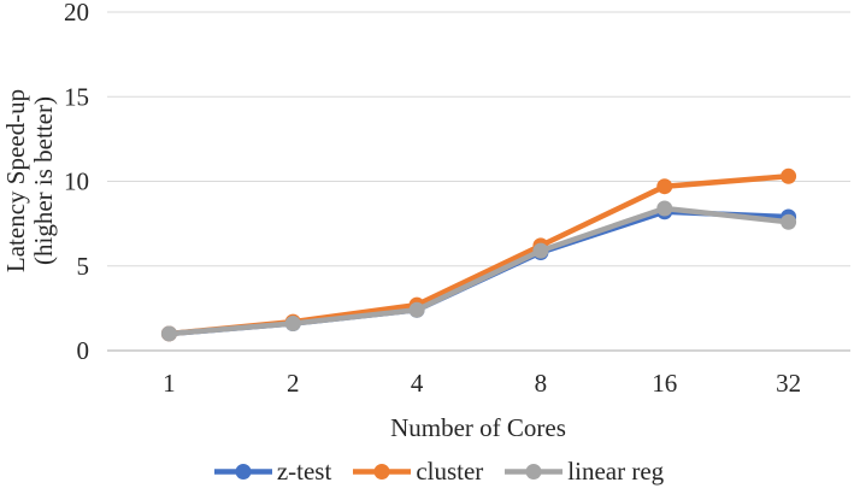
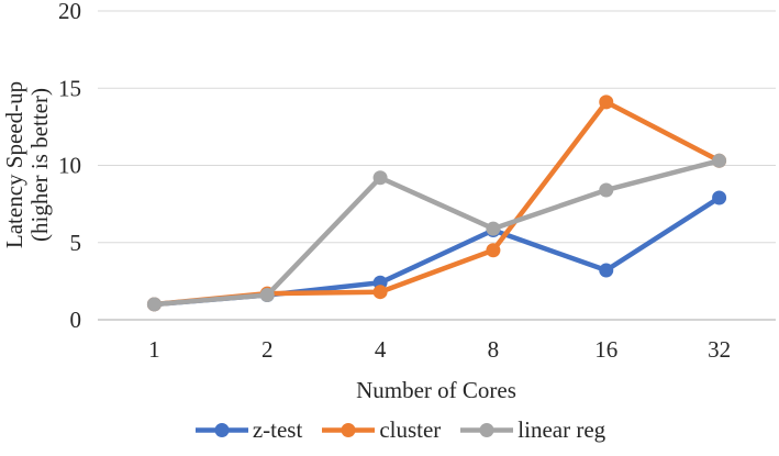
cluster/4: 2.7 -> 1.8
linear reg/4: 2.4 -> 9.2
cluster/8: 6.2 -> 4.5
z-test/16: 8.2 -> 3.2
cluster/16: 9.7 -> 14.1
linear reg/32: 7.6 -> 10.3
